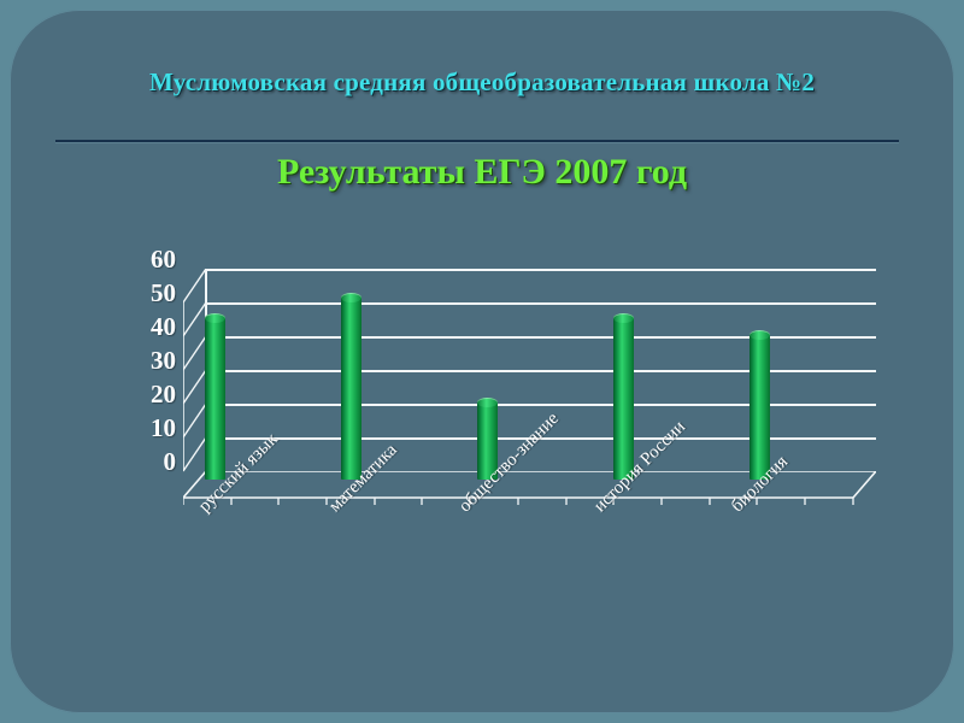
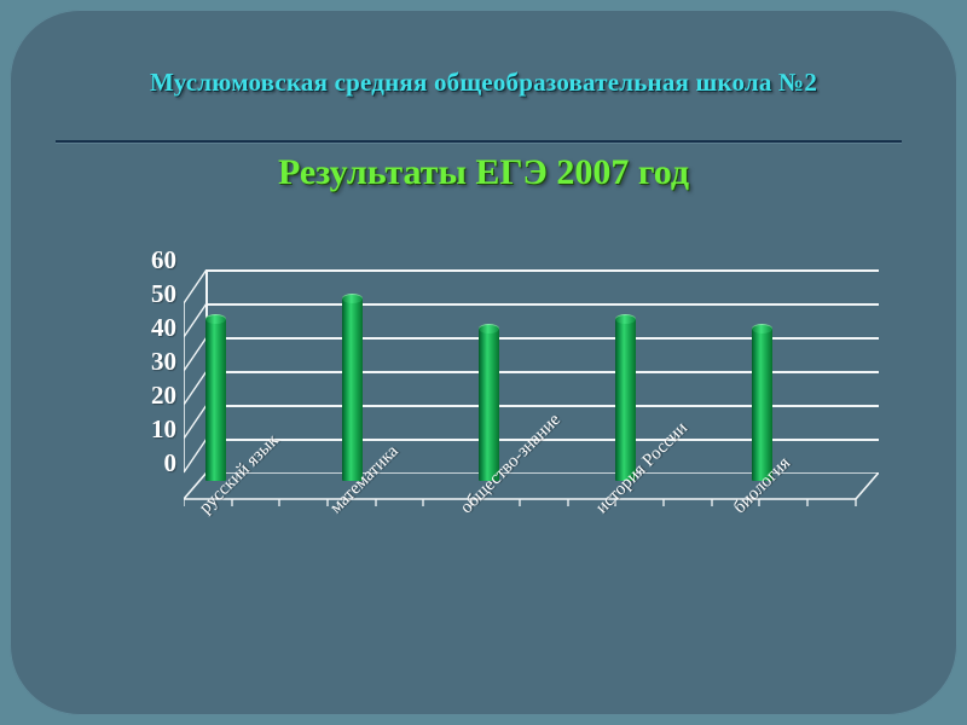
общество-знание: 23 -> 45
биология: 43 -> 45
